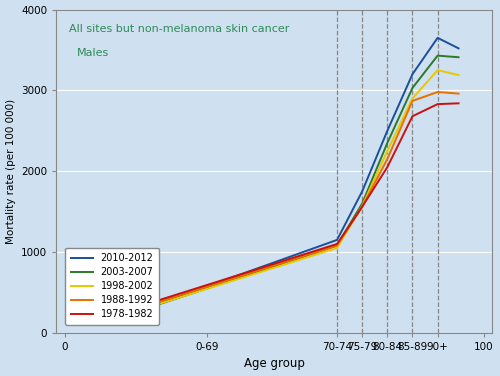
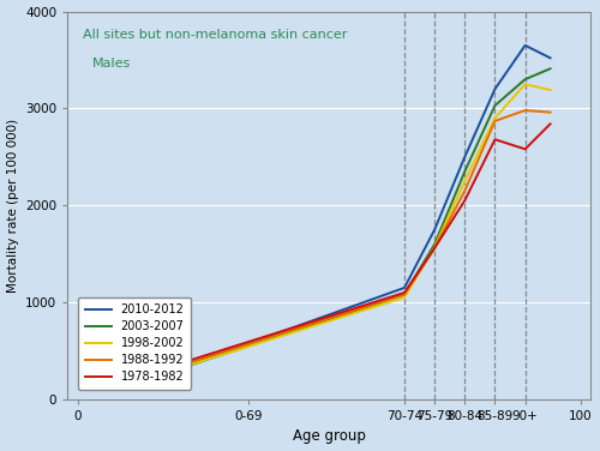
2003-2007/90+: 3430 -> 3300
1978-1982/90+: 2830 -> 2580
